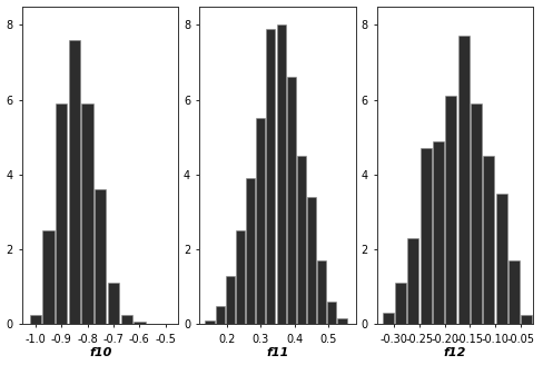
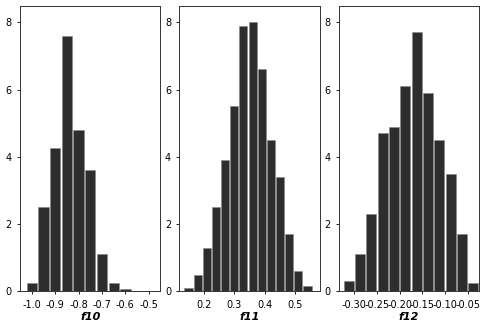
-0.9: 5.90 -> 4.25
-0.8: 5.90 -> 4.80
